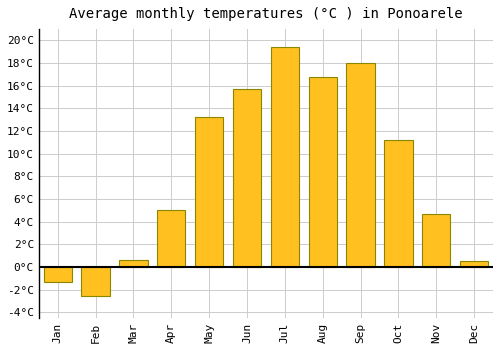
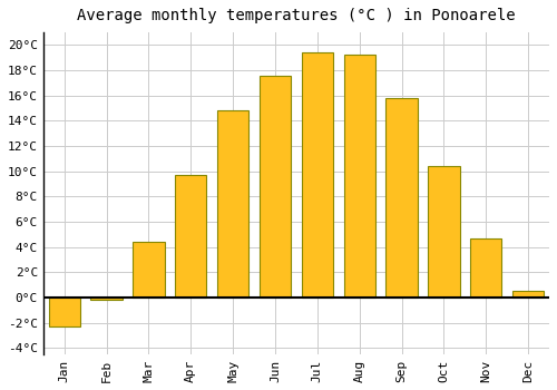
Jan: -1.3°C -> -2.3°C
Feb: -2.6°C -> -0.2°C
Mar: 0.6°C -> 4.4°C
Apr: 5.0°C -> 9.7°C
May: 13.2°C -> 14.8°C
Jun: 15.7°C -> 17.6°C
Aug: 16.8°C -> 19.2°C
Sep: 18.0°C -> 15.8°C
Oct: 11.2°C -> 10.4°C
